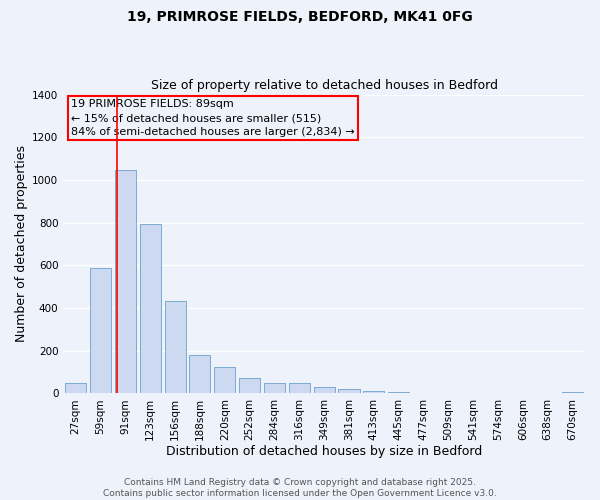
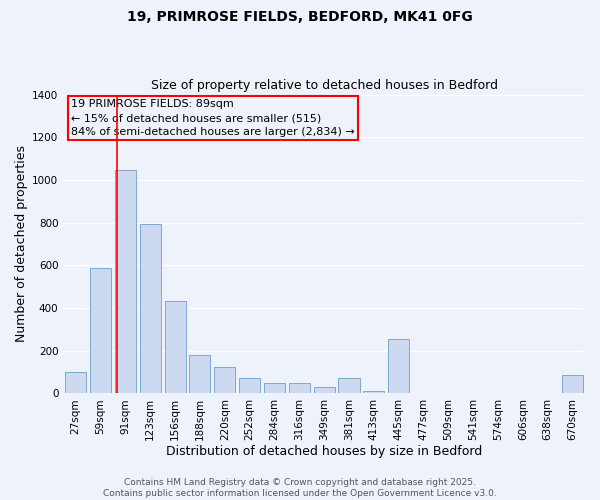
27sqm: 50 -> 100
381sqm: 20 -> 70
445sqm: 5 -> 255
670sqm: 8 -> 85
